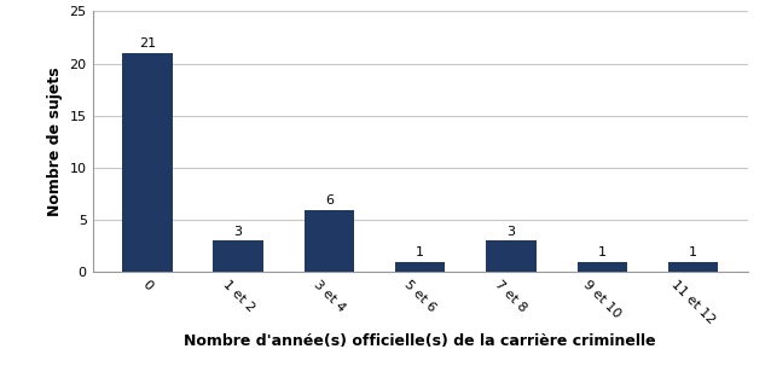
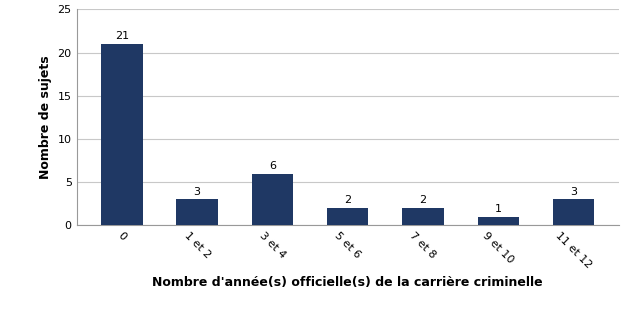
5 et 6: 1 -> 2
7 et 8: 3 -> 2
11 et 12: 1 -> 3
